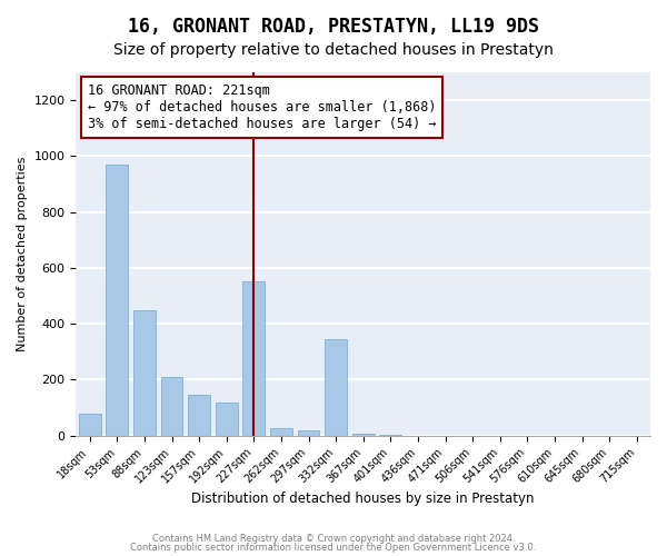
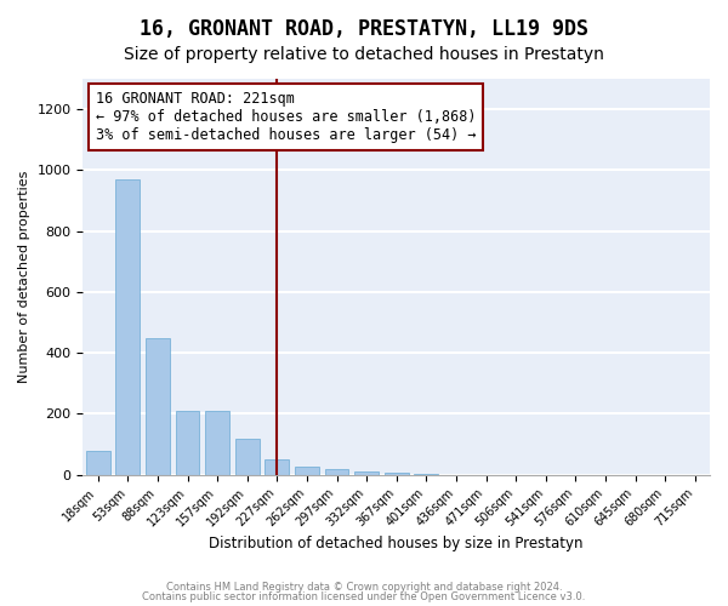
157sqm: 145 -> 210
227sqm: 550 -> 50
332sqm: 345 -> 10
